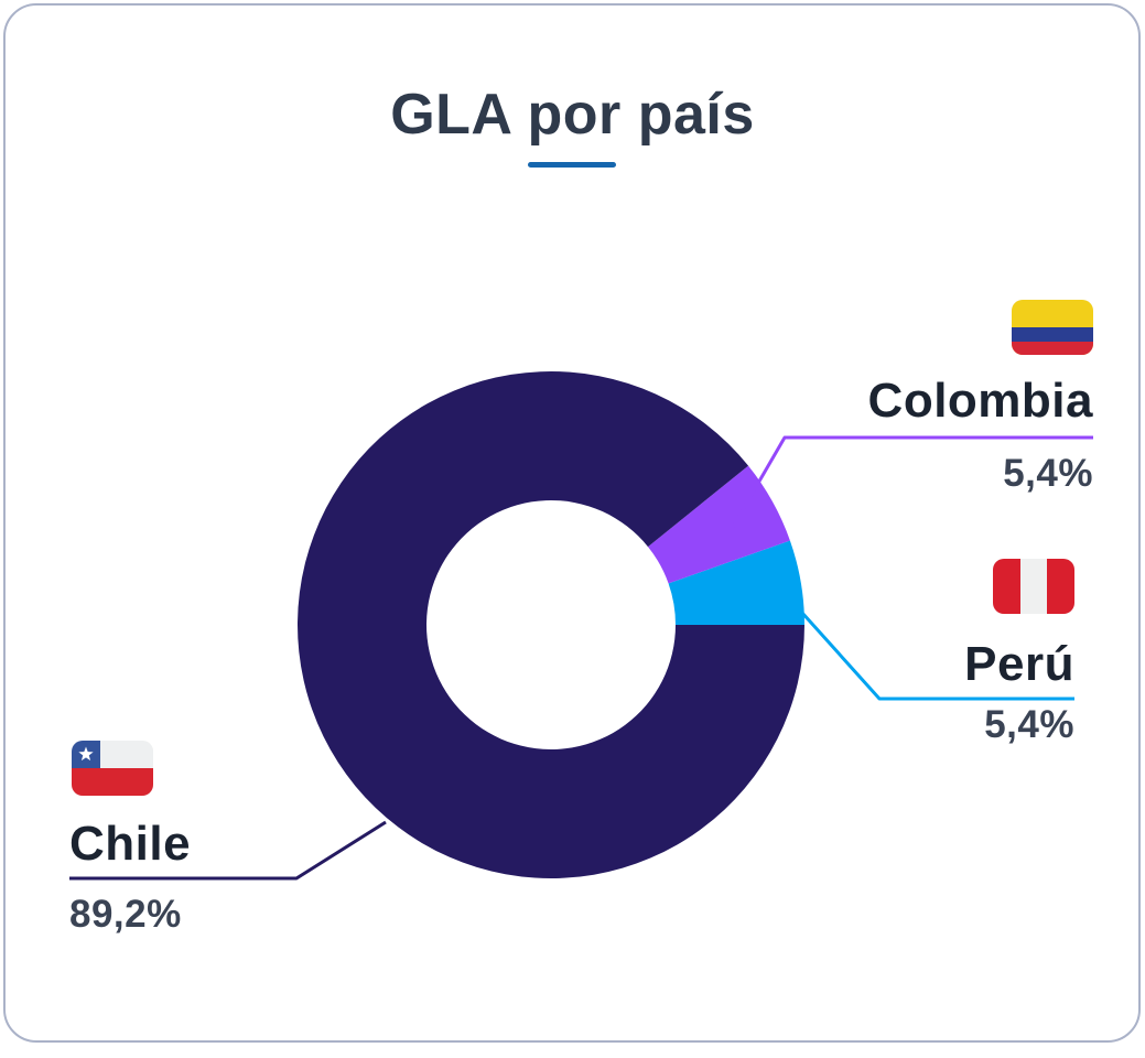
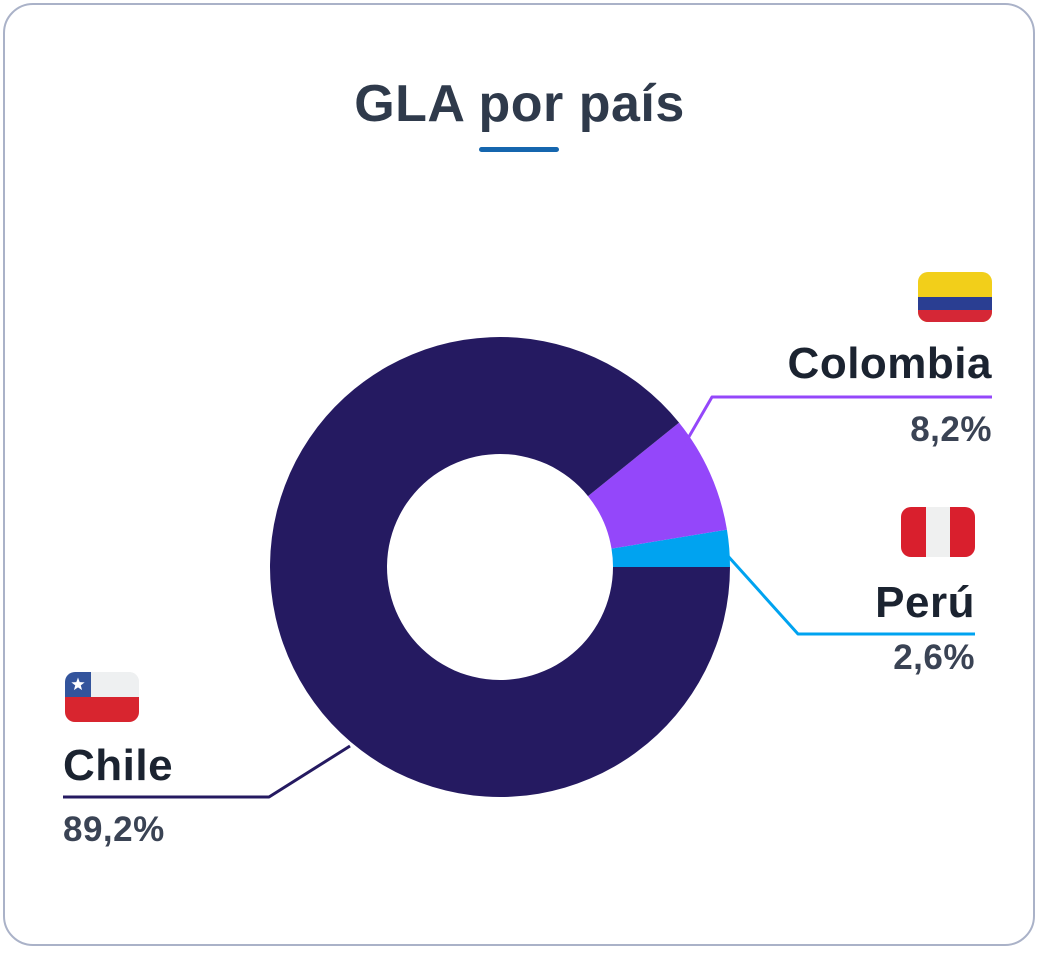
Colombia: 5,4% -> 8,2%
Perú: 5,4% -> 2,6%
